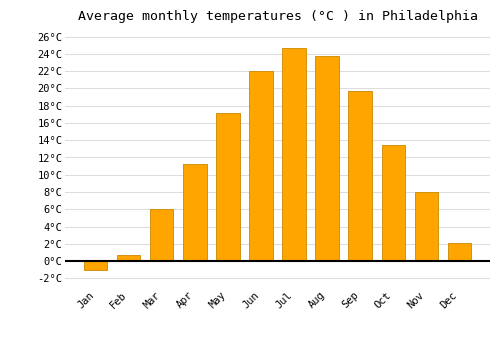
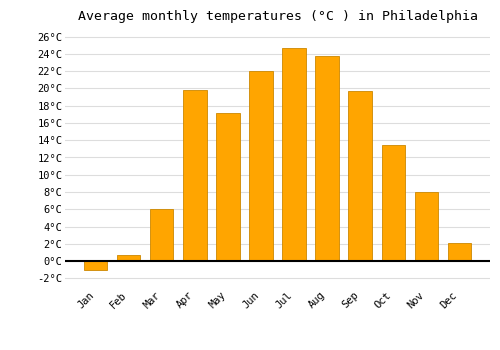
Apr: 11.3°C -> 19.8°C
